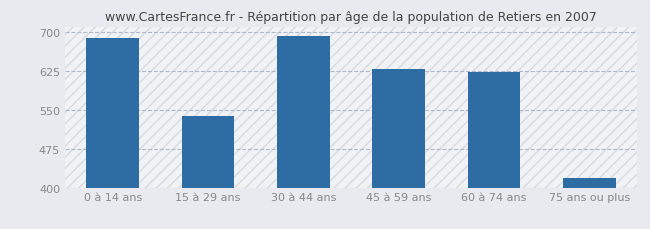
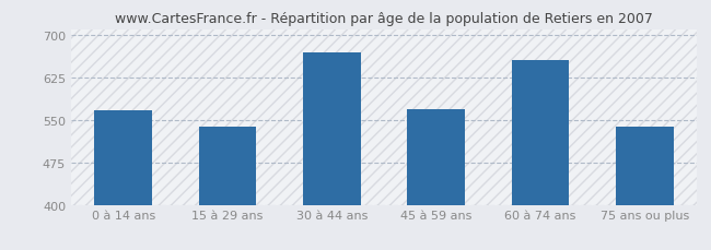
0 à 14 ans: 688 -> 566
30 à 44 ans: 692 -> 668
45 à 59 ans: 628 -> 568
60 à 74 ans: 622 -> 656
75 ans ou plus: 418 -> 538
